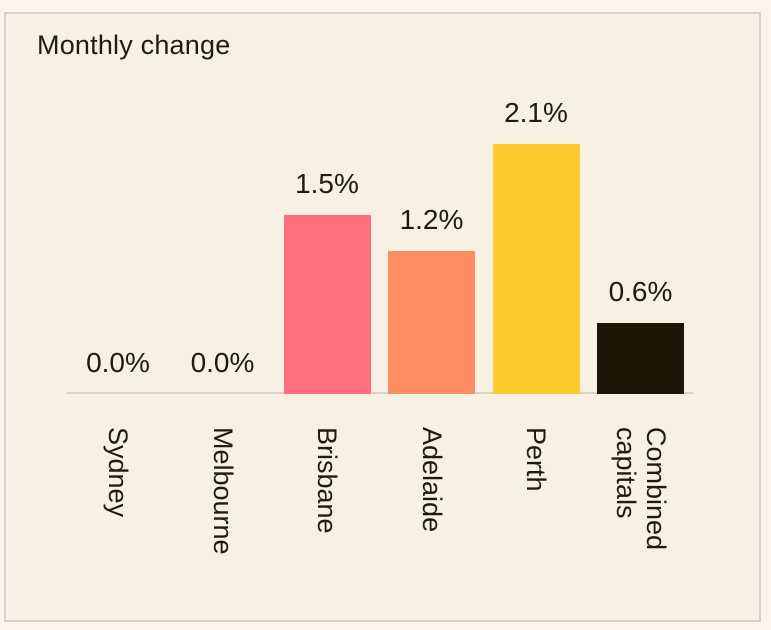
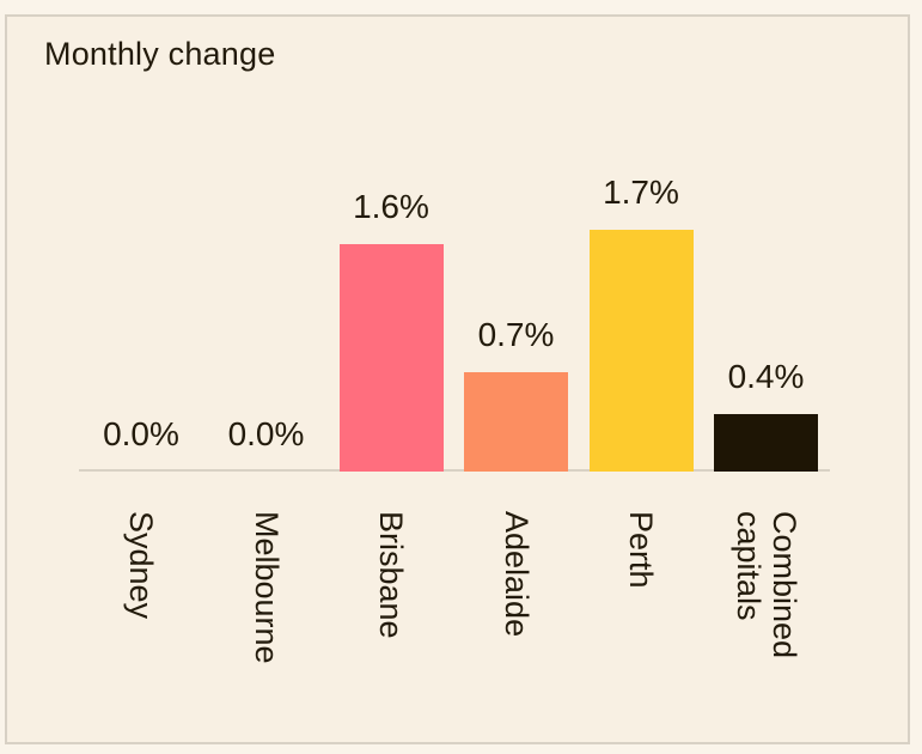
Brisbane: 1.5% -> 1.6%
Adelaide: 1.2% -> 0.7%
Perth: 2.1% -> 1.7%
Combined capitals: 0.6% -> 0.4%
